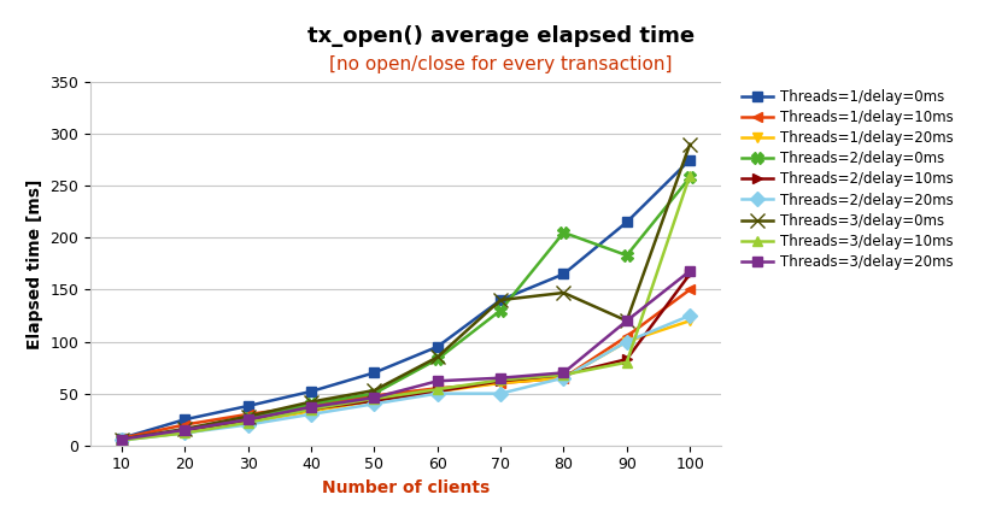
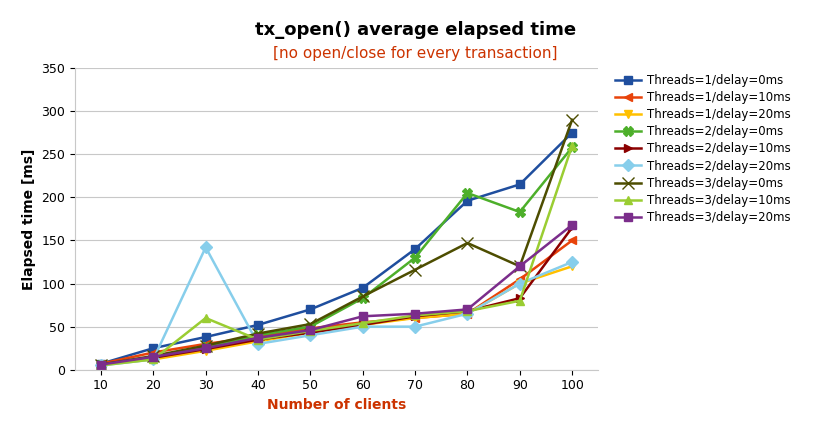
Threads=2/delay=20ms/30: 20 -> 142
Threads=3/delay=10ms/30: 22 -> 60
Threads=3/delay=0ms/70: 140 -> 116
Threads=1/delay=0ms/80: 165 -> 196
